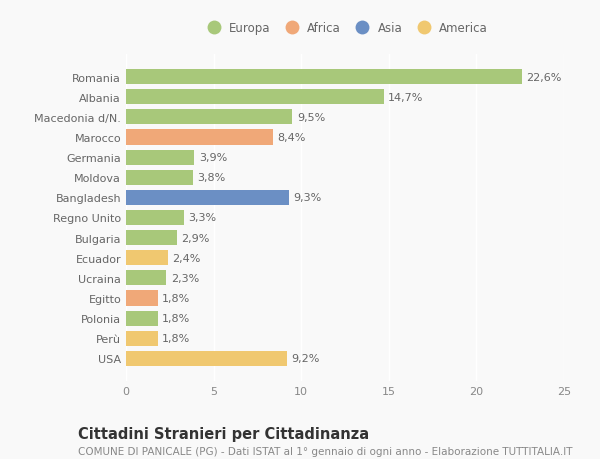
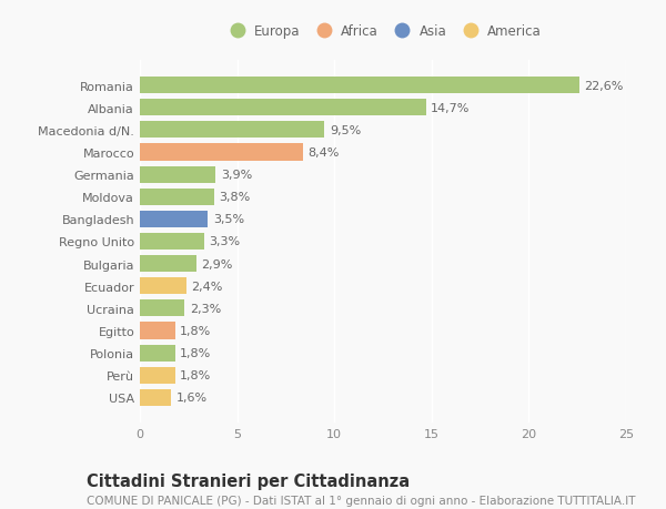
Bangladesh: 9,3% -> 3,5%
USA: 9,2% -> 1,6%
